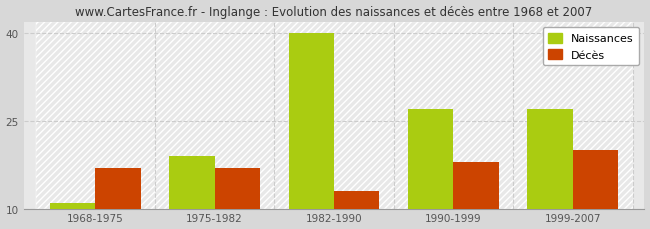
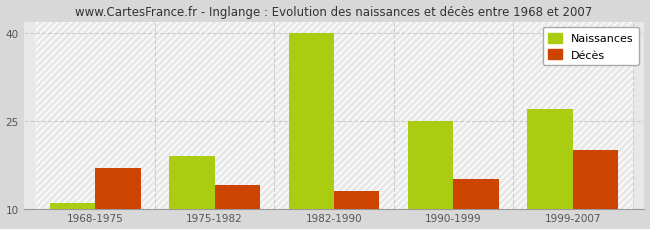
Décès/1975-1982: 17 -> 14
Naissances/1990-1999: 27 -> 25
Décès/1990-1999: 18 -> 15
